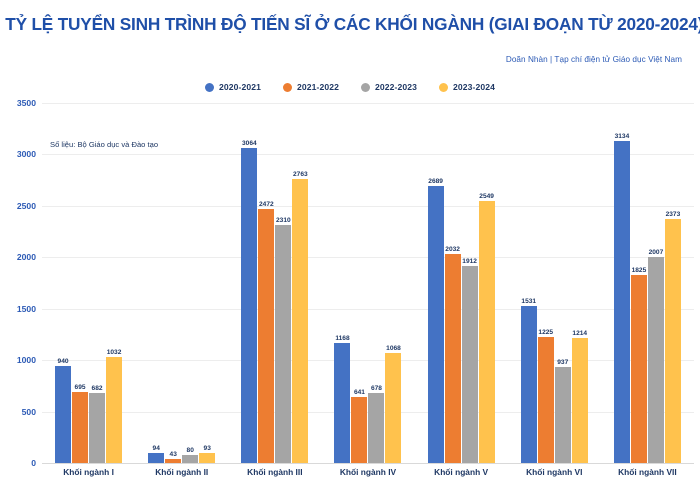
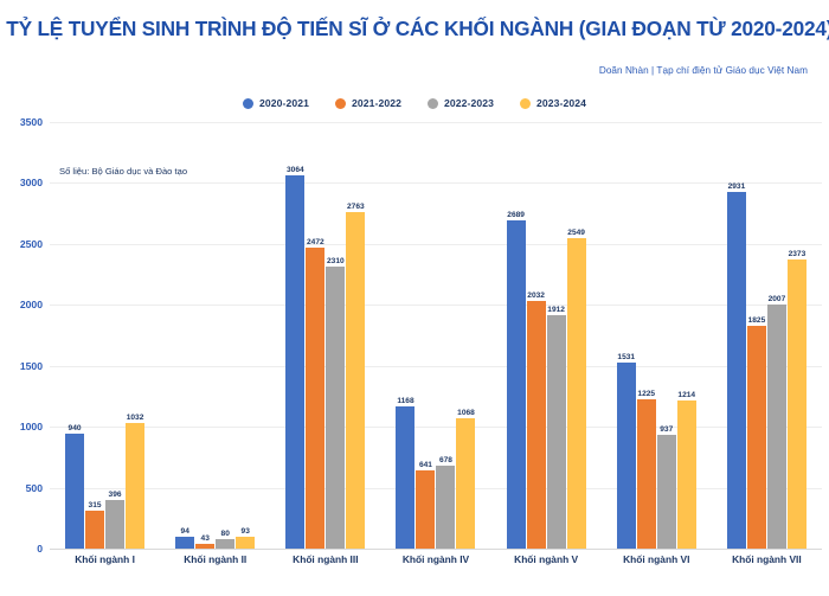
2021-2022/Khối ngành I: 695 -> 315
2022-2023/Khối ngành I: 682 -> 396
2020-2021/Khối ngành VII: 3134 -> 2931
